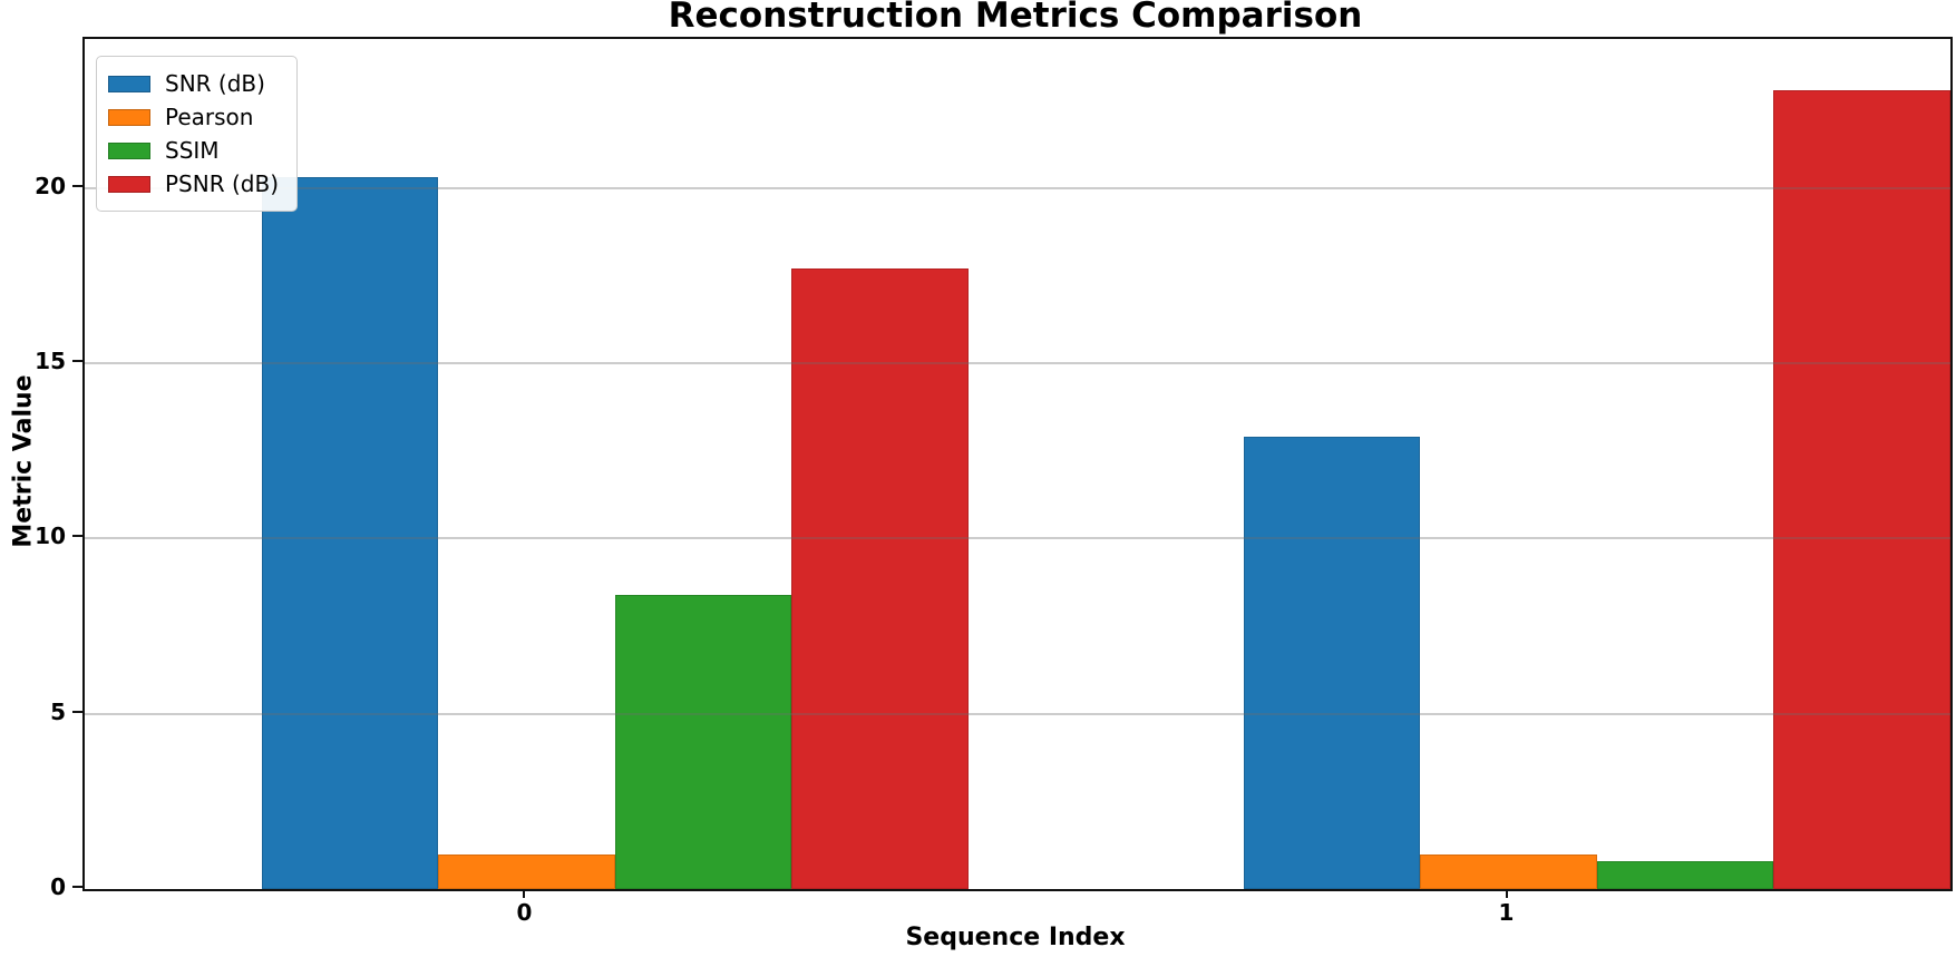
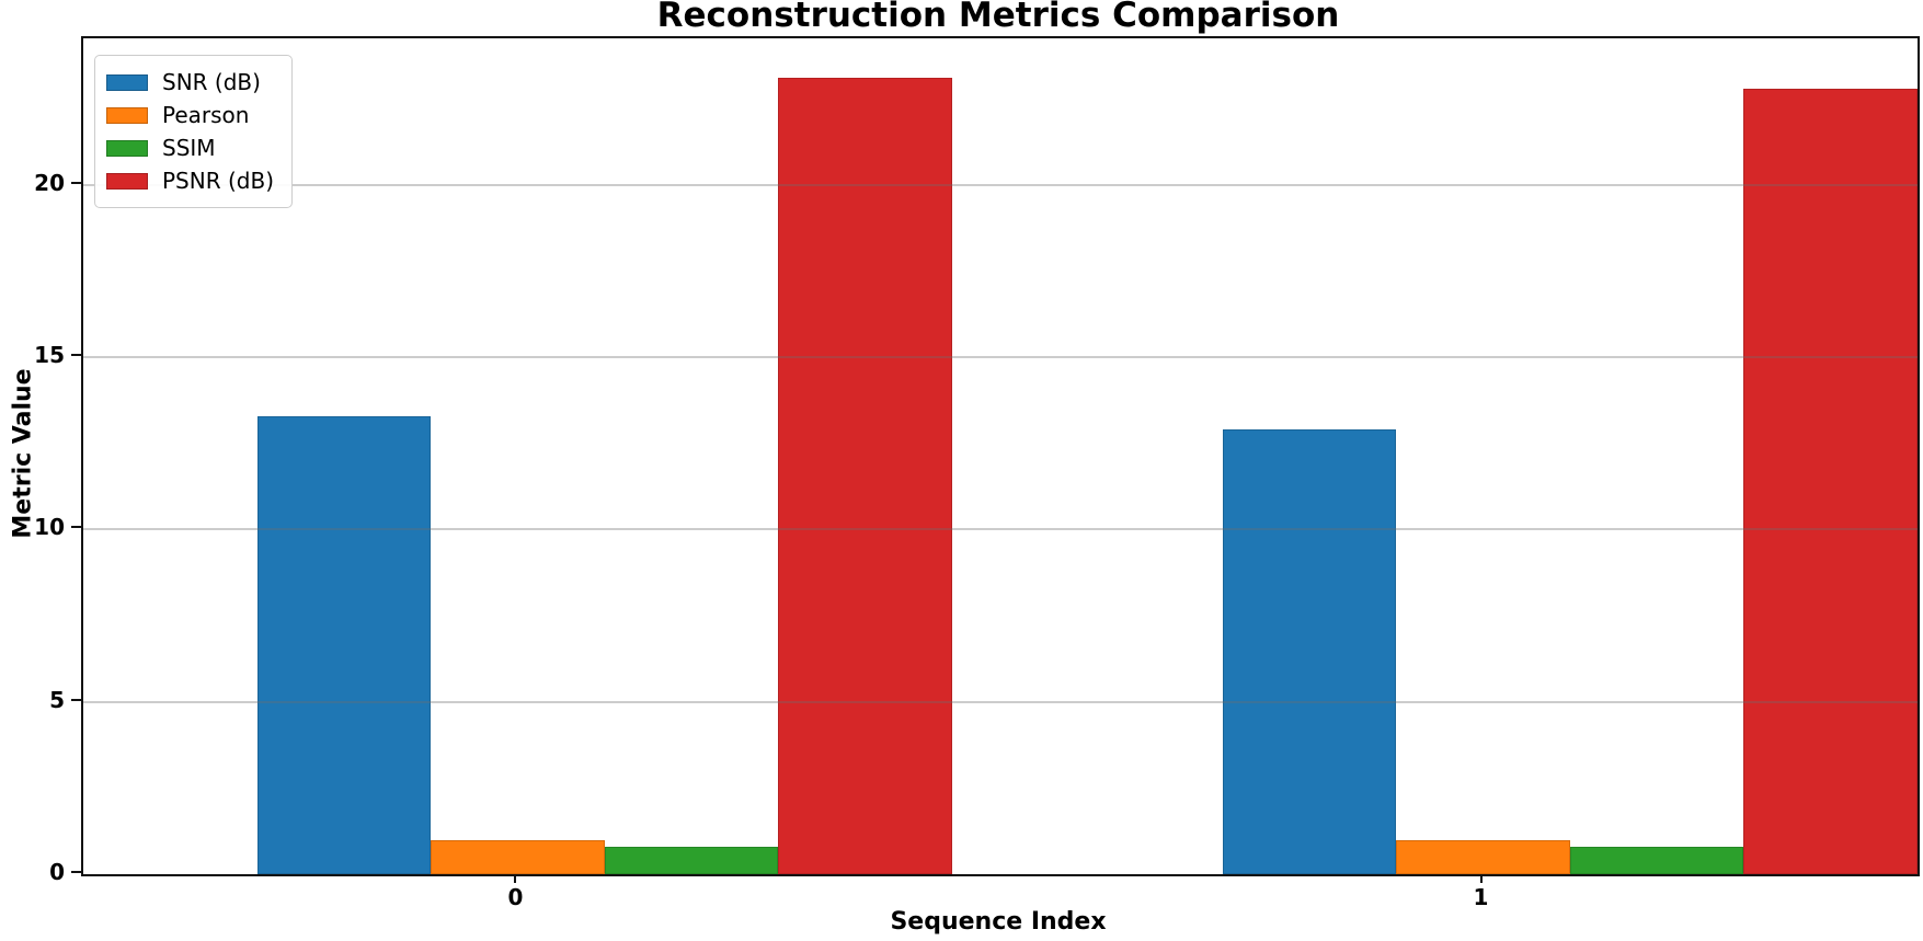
SNR (dB)/0: 20.3 -> 13.3
SSIM/0: 8.4 -> 0.8
PSNR (dB)/0: 17.7 -> 23.1
